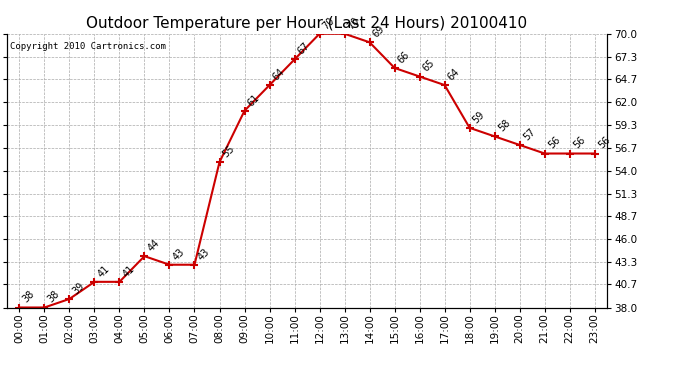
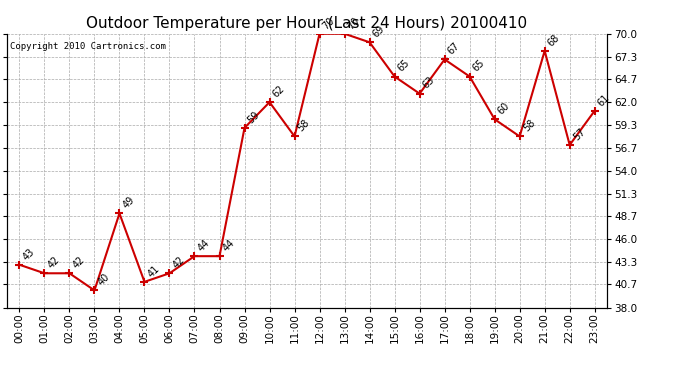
00:00: 38 -> 43
01:00: 38 -> 42
02:00: 39 -> 42
03:00: 41 -> 40
04:00: 41 -> 49
05:00: 44 -> 41
06:00: 43 -> 42
07:00: 43 -> 44
08:00: 55 -> 44
09:00: 61 -> 59
10:00: 64 -> 62
11:00: 67 -> 58
15:00: 66 -> 65
16:00: 65 -> 63
17:00: 64 -> 67
18:00: 59 -> 65
19:00: 58 -> 60
20:00: 57 -> 58
21:00: 56 -> 68
22:00: 56 -> 57
23:00: 56 -> 61
